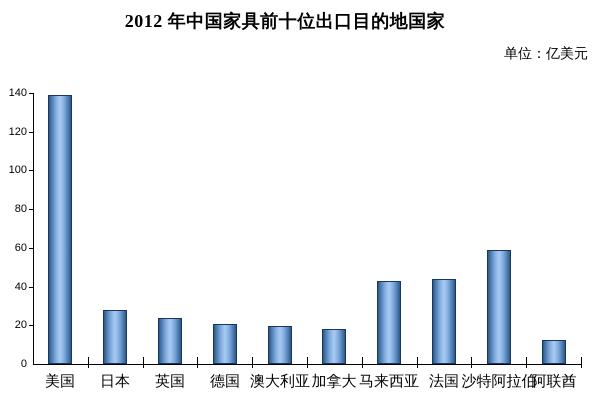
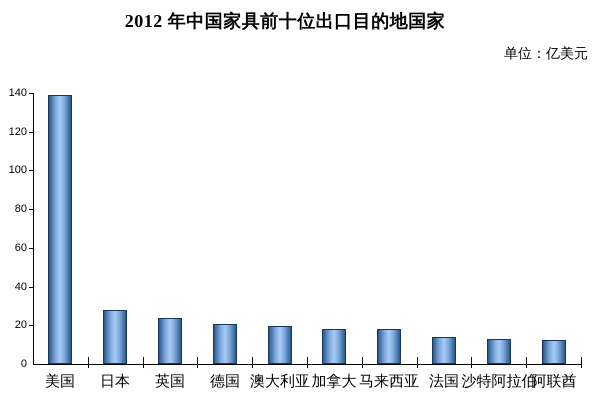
马来西亚: 43 -> 18
法国: 44 -> 14
沙特阿拉伯: 59 -> 13
